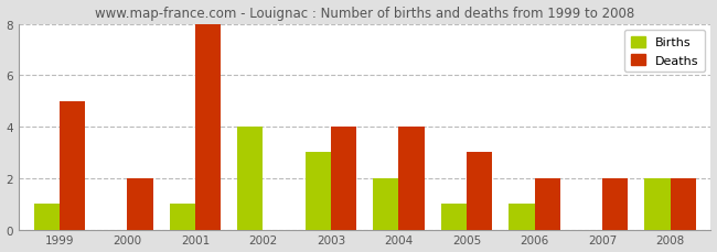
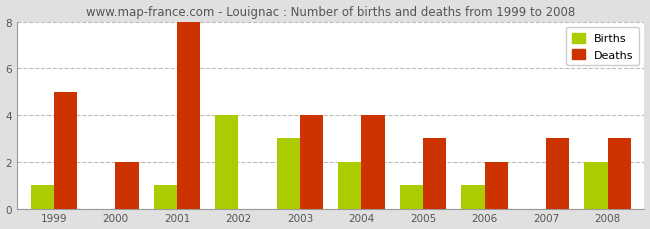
Deaths/2007: 2 -> 3
Deaths/2008: 2 -> 3
